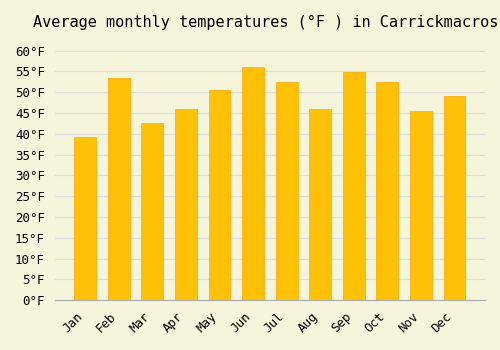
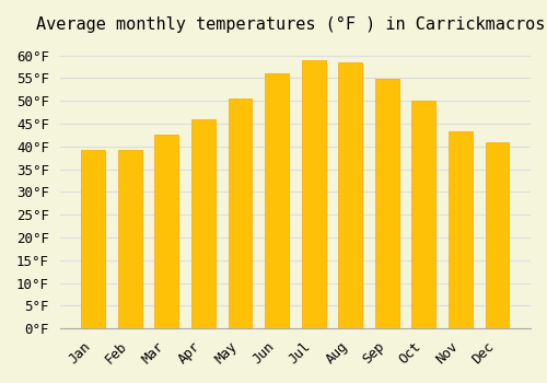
Feb: 53.5°F -> 39.2°F
Jul: 52.5°F -> 59.0°F
Aug: 46.0°F -> 58.5°F
Oct: 52.5°F -> 50.0°F
Nov: 45.5°F -> 43.3°F
Dec: 49.0°F -> 41.0°F
